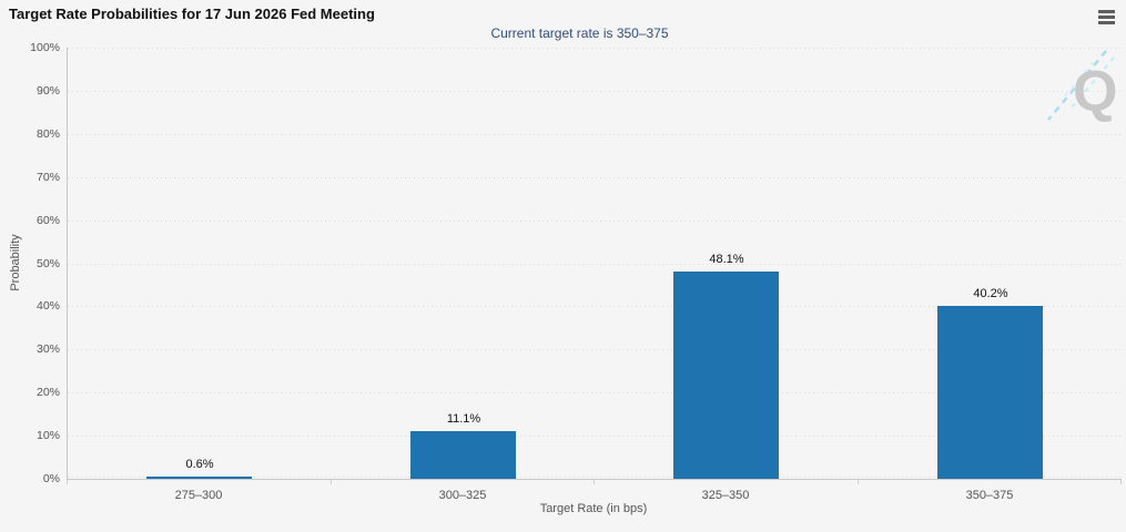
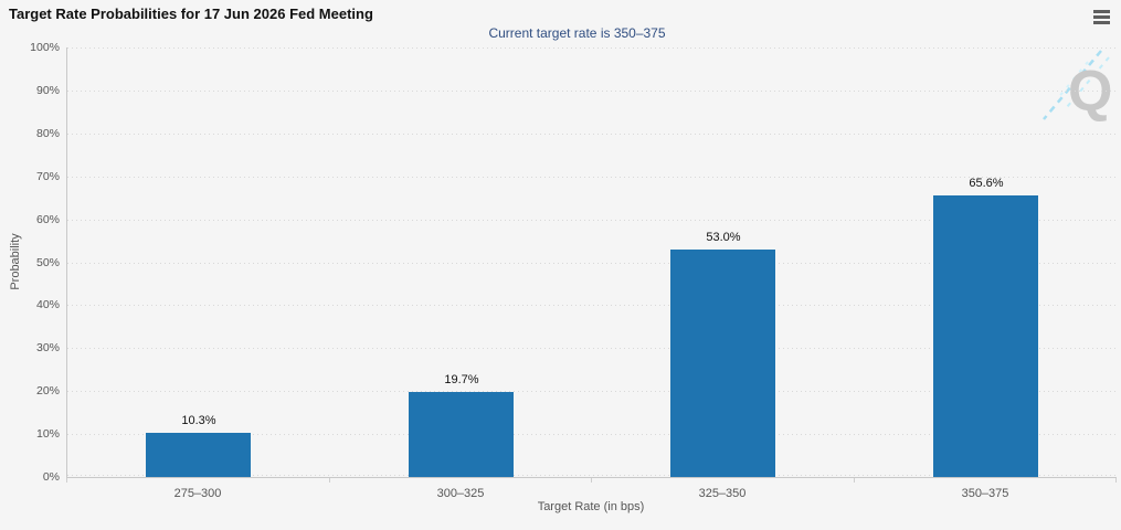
275–300: 0.6% -> 10.3%
300–325: 11.1% -> 19.7%
325–350: 48.1% -> 53.0%
350–375: 40.2% -> 65.6%
